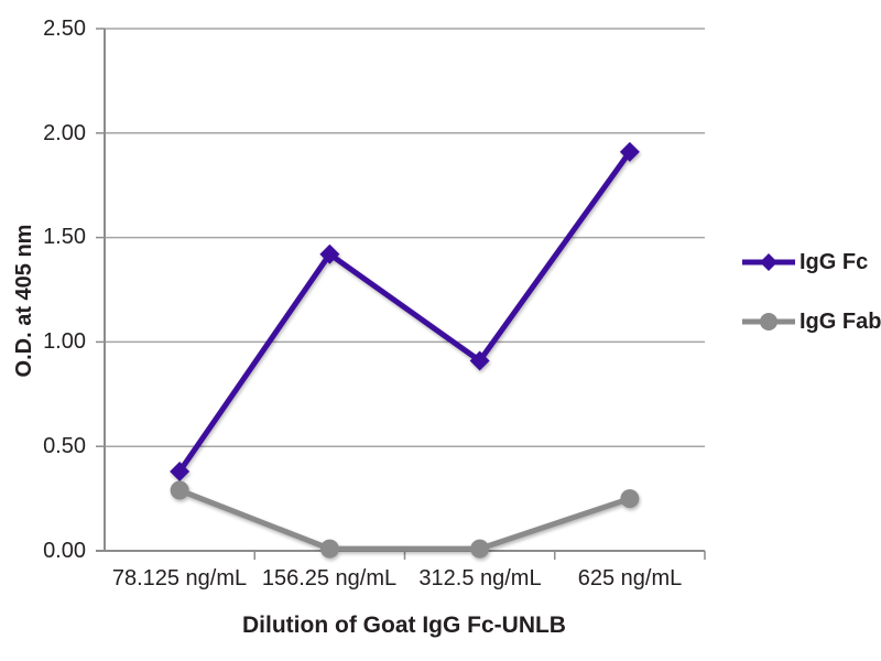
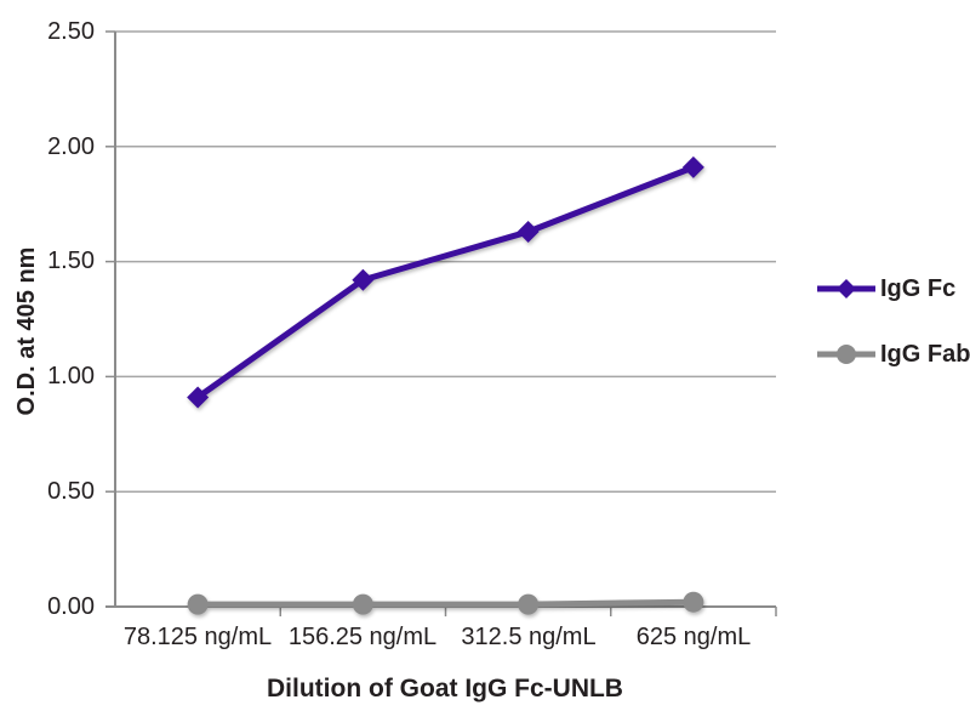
IgG Fc/78.125 ng/mL: 0.38 -> 0.91
IgG Fab/78.125 ng/mL: 0.29 -> 0.01
IgG Fc/312.5 ng/mL: 0.91 -> 1.63
IgG Fab/625 ng/mL: 0.25 -> 0.02
